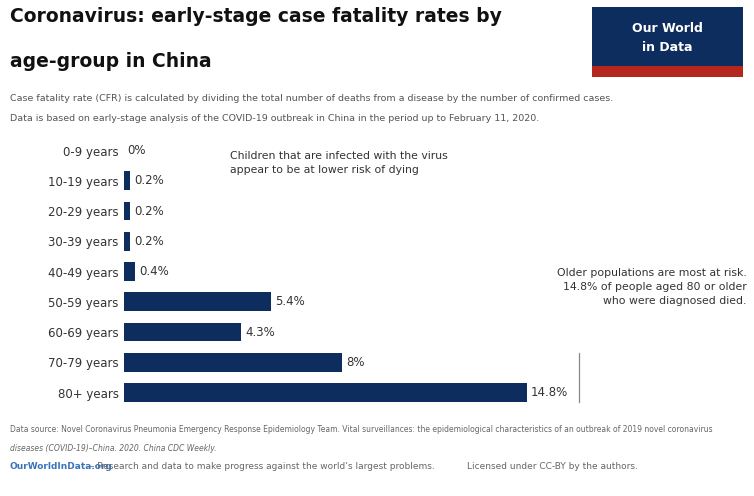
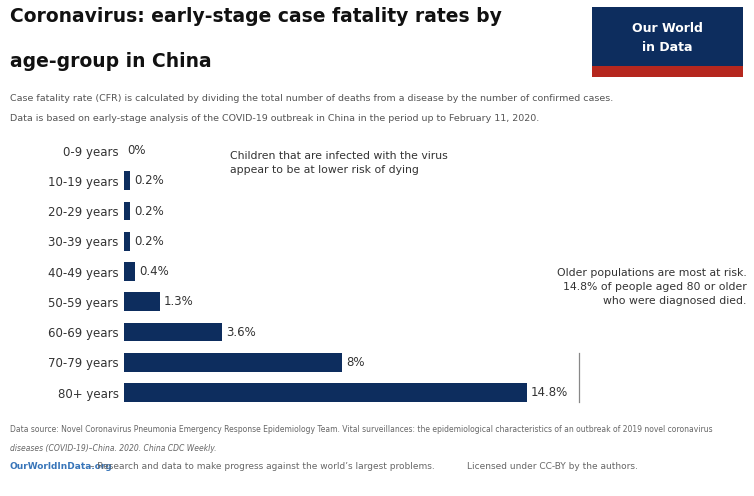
50-59 years: 5.4% -> 1.3%
60-69 years: 4.3% -> 3.6%
